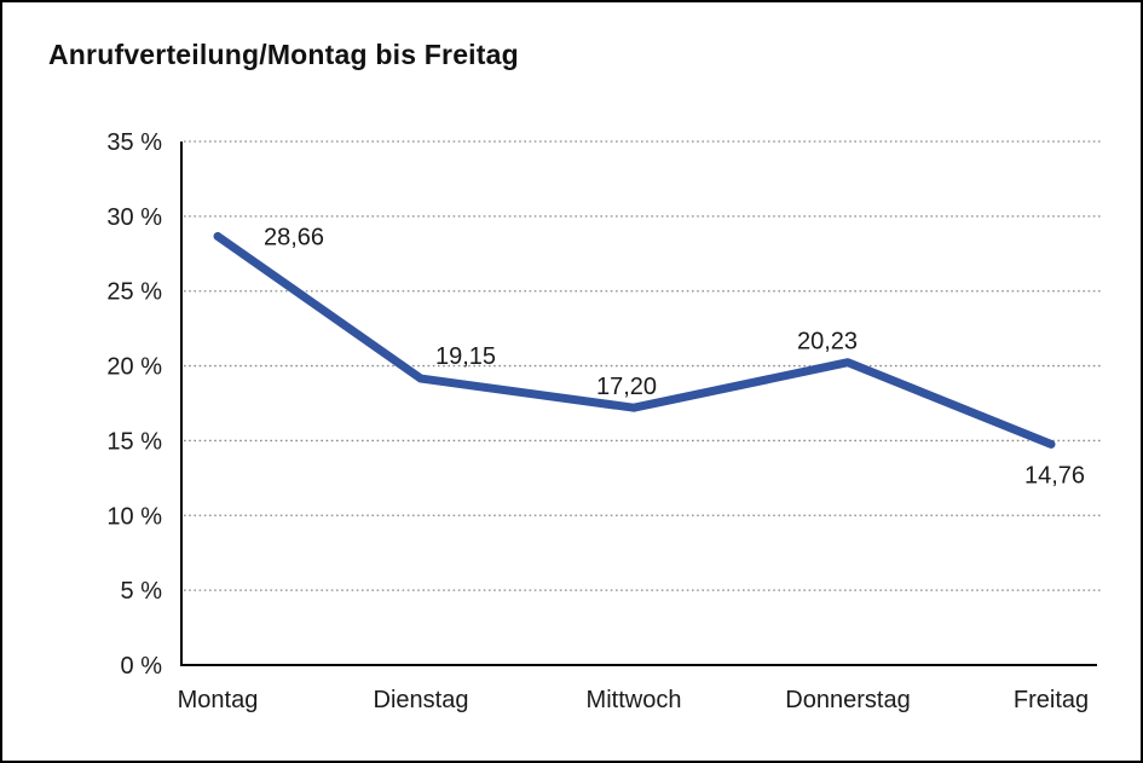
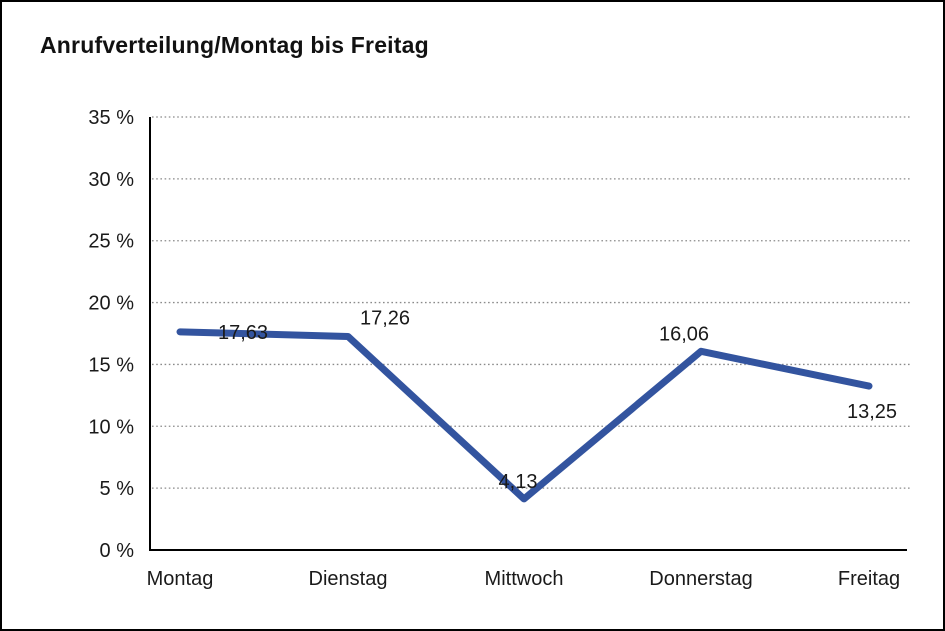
Montag: 28,66 -> 17,63
Dienstag: 19,15 -> 17,26
Mittwoch: 17,20 -> 4,13
Donnerstag: 20,23 -> 16,06
Freitag: 14,76 -> 13,25
